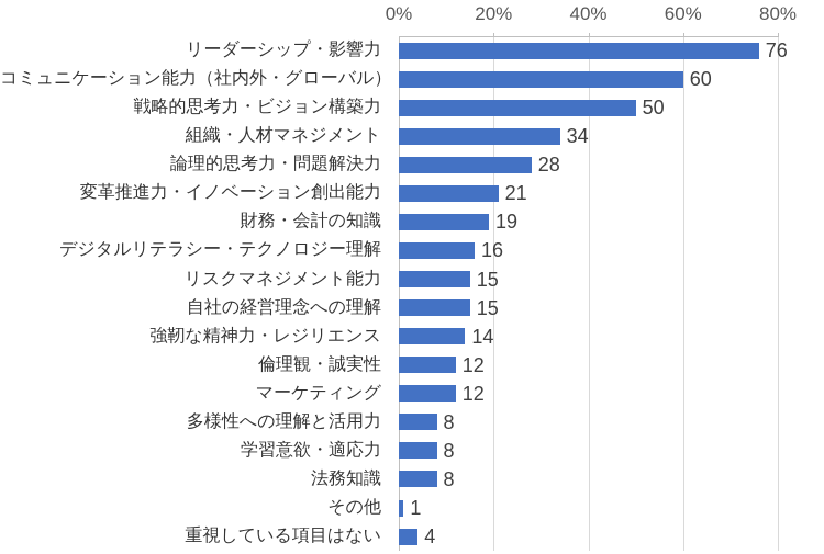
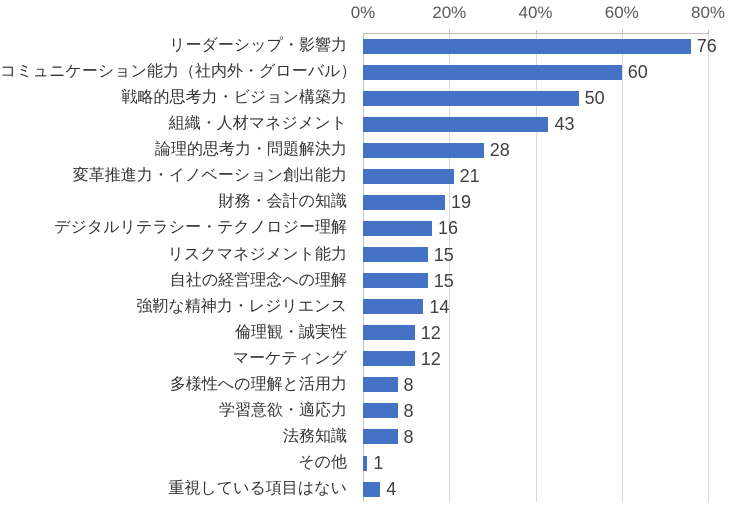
組織・人材マネジメント: 34 -> 43
